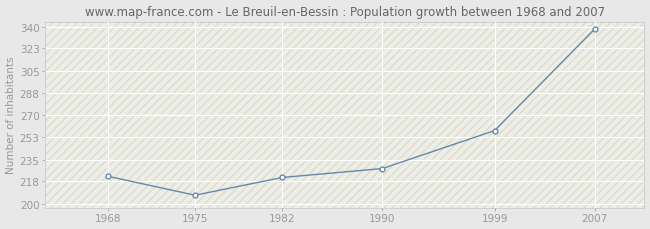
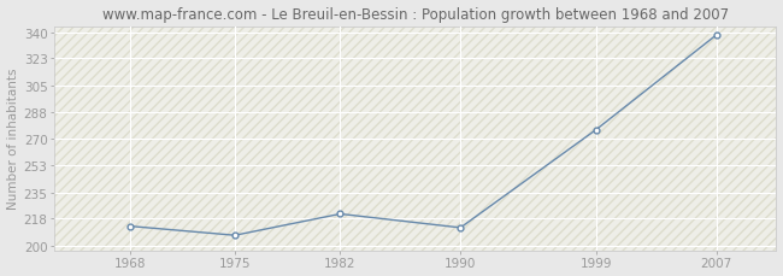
1968: 222 -> 213
1990: 228 -> 212
1999: 258 -> 276
